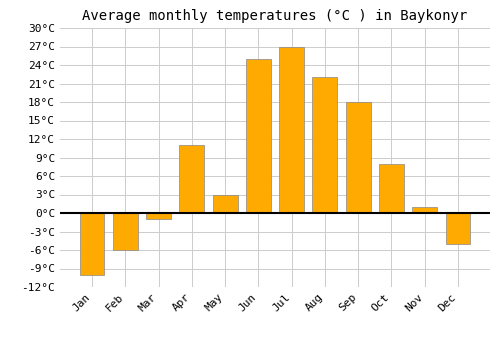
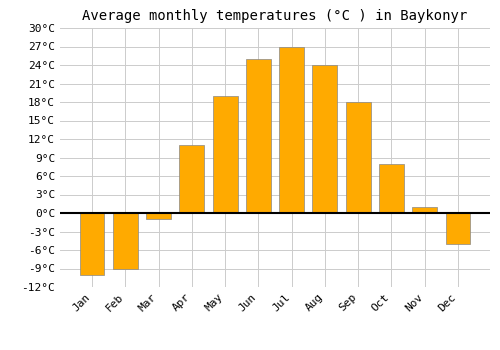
Feb: -6°C -> -9°C
May: 3°C -> 19°C
Aug: 22°C -> 24°C
